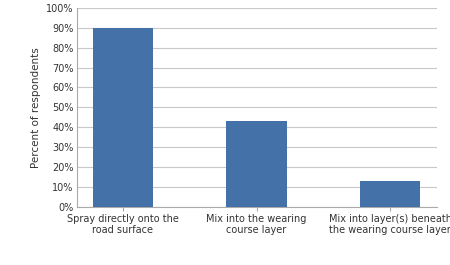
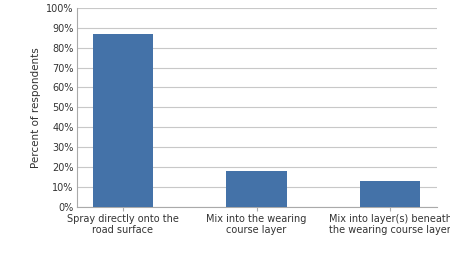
Spray directly onto the road surface: 90% -> 87%
Mix into the wearing course layer: 43% -> 18%
